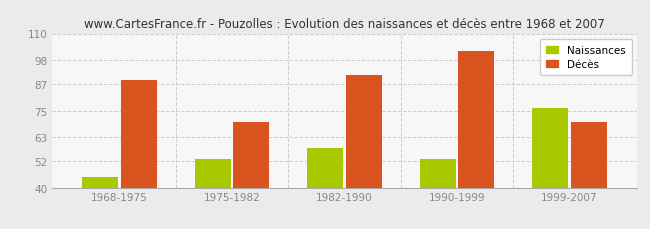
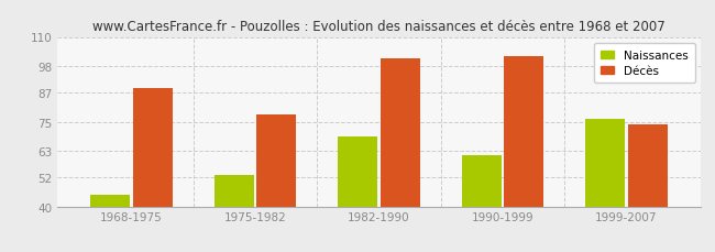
Décès/1975-1982: 70 -> 78
Naissances/1982-1990: 58 -> 69
Décès/1982-1990: 91 -> 101
Naissances/1990-1999: 53 -> 61
Décès/1999-2007: 70 -> 74
